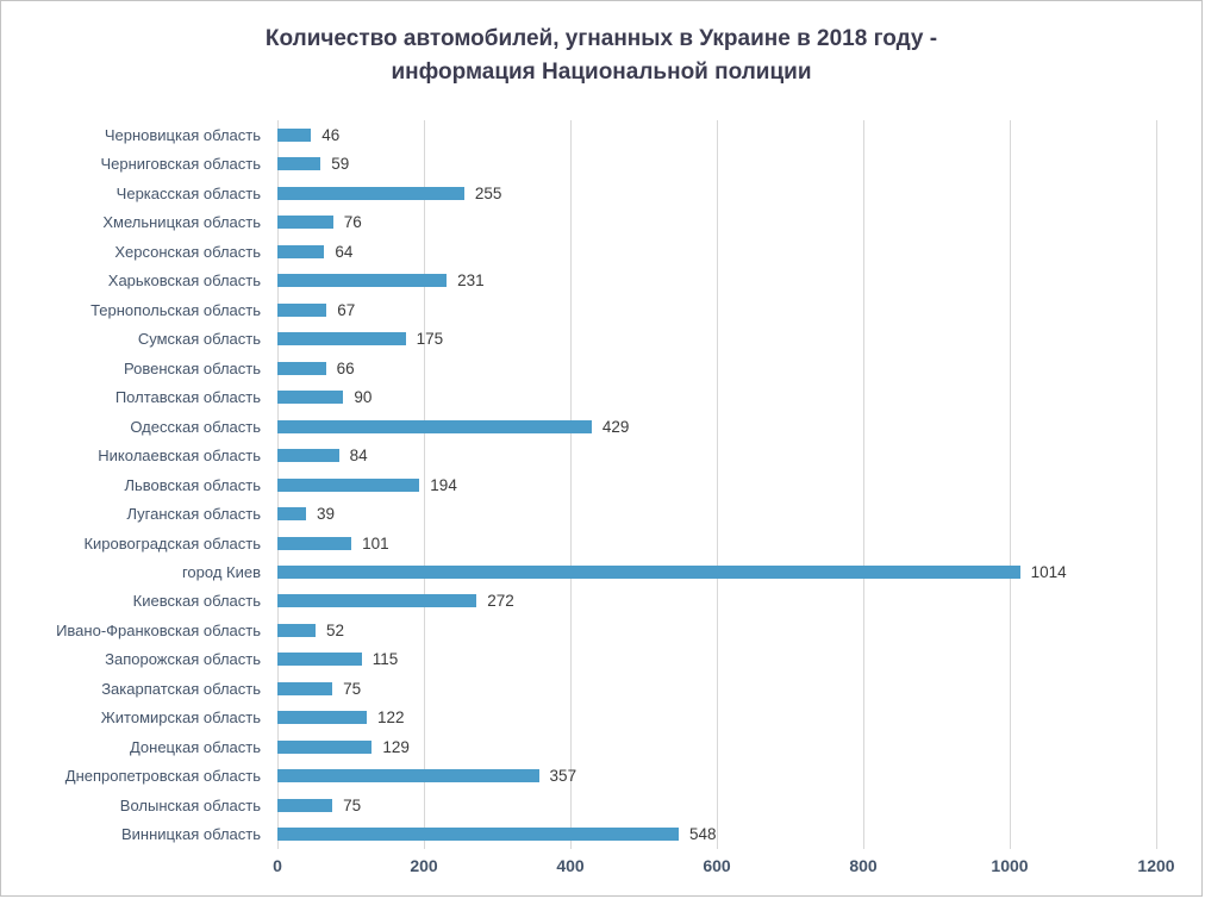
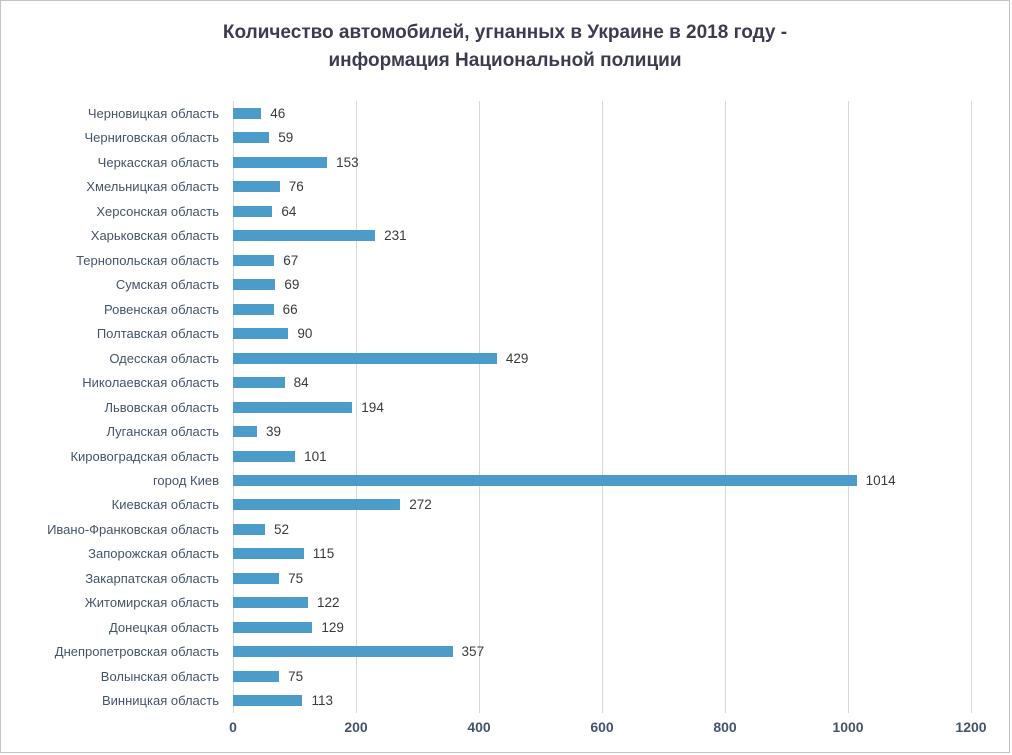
Черкасская область: 255 -> 153
Сумская область: 175 -> 69
Винницкая область: 548 -> 113
